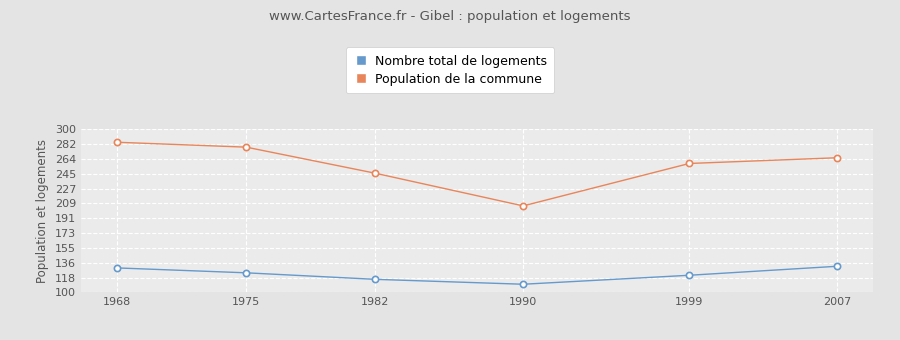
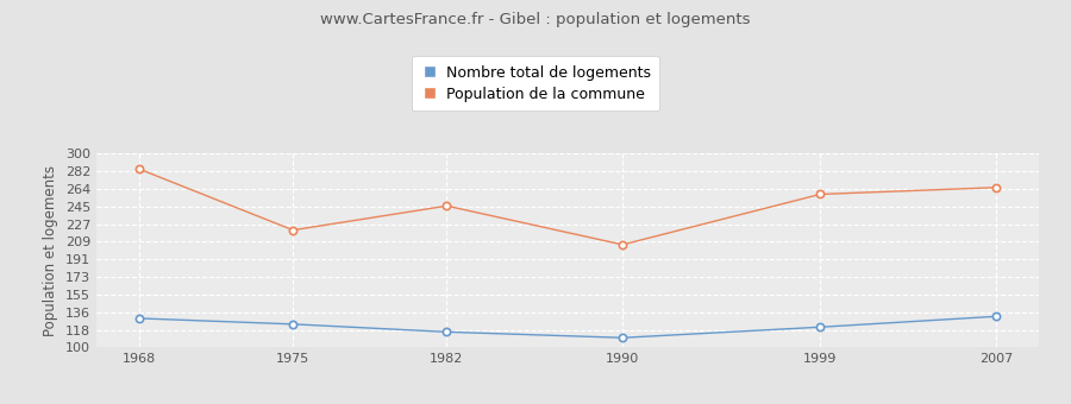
Population de la commune/1975: 278 -> 221
